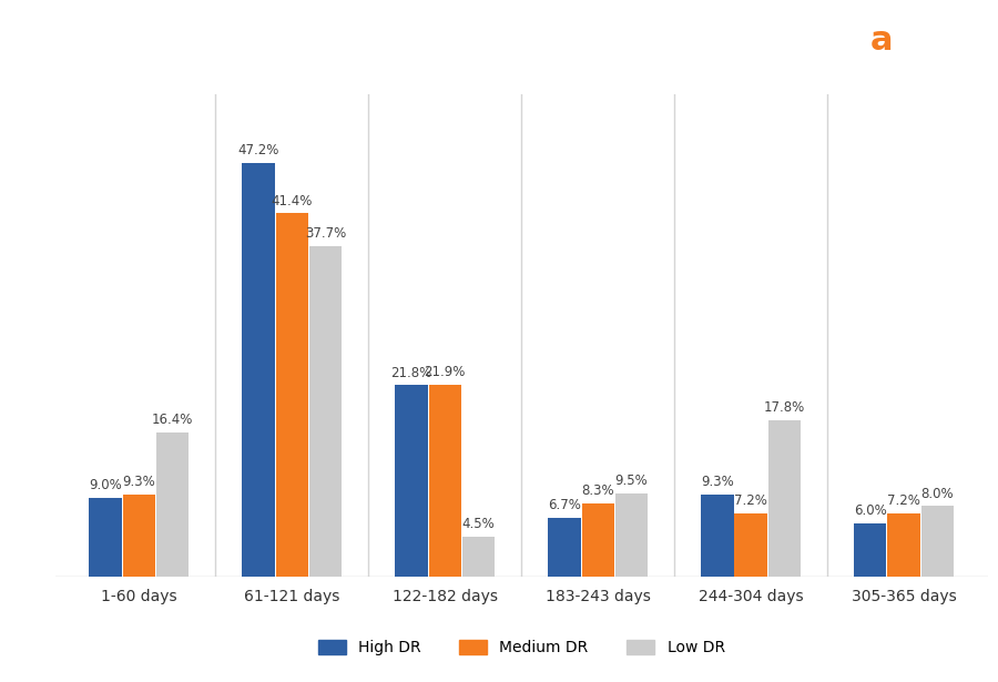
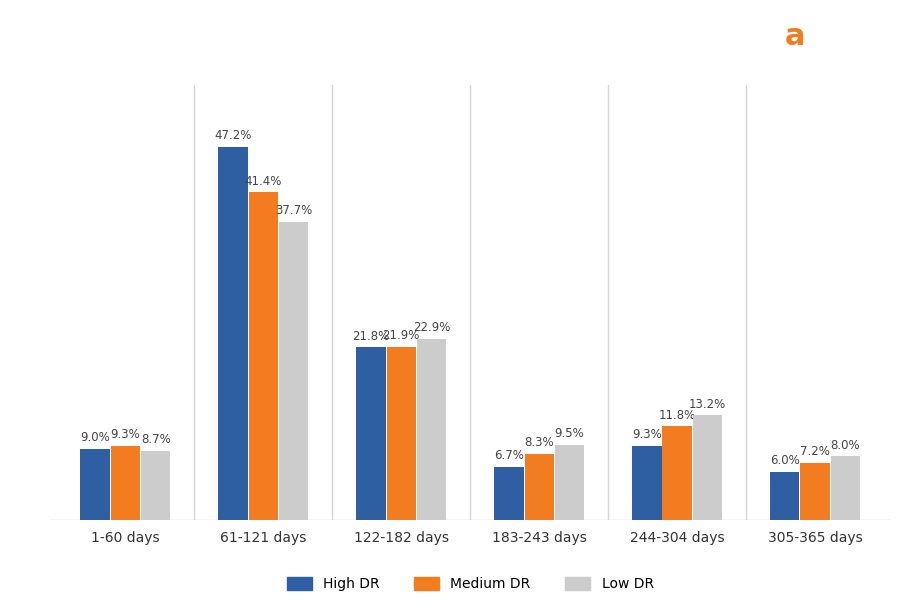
Low DR/1-60 days: 16.4% -> 8.7%
Low DR/122-182 days: 4.5% -> 22.9%
Medium DR/244-304 days: 7.2% -> 11.8%
Low DR/244-304 days: 17.8% -> 13.2%
